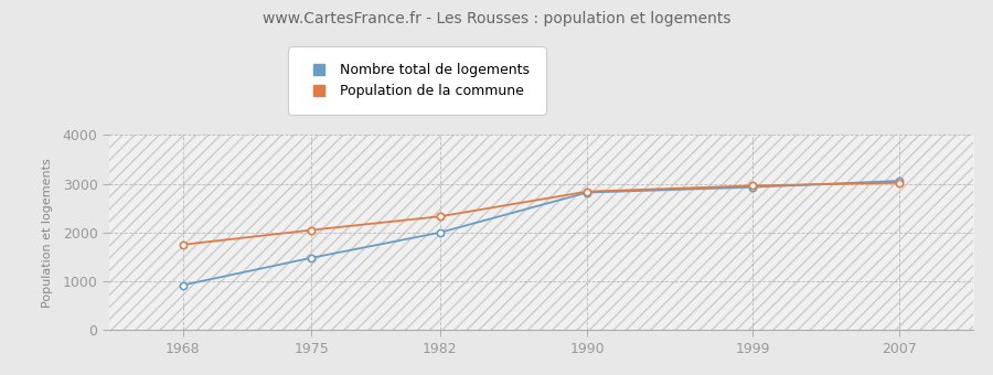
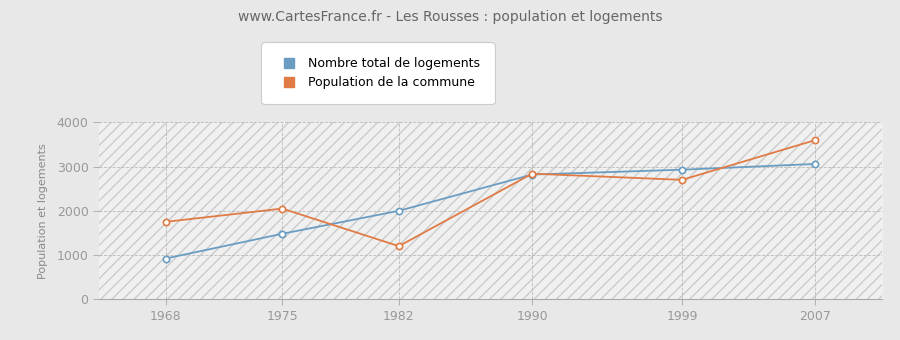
Population de la commune/1982: 2330 -> 1200
Population de la commune/1999: 2960 -> 2700
Population de la commune/2007: 3020 -> 3600
